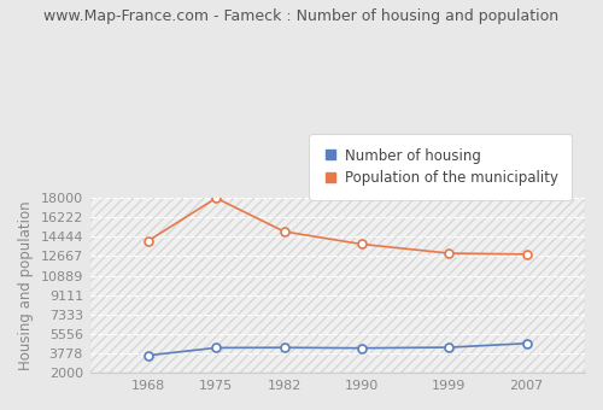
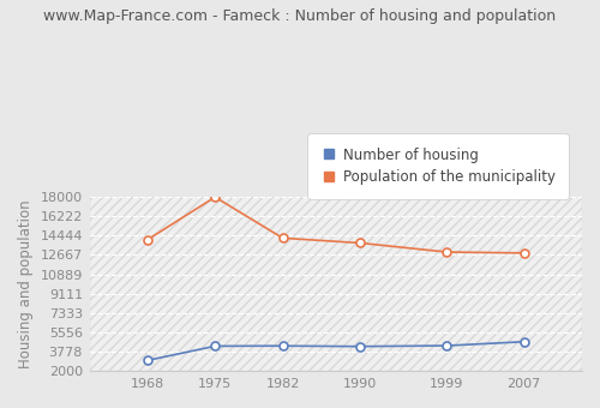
Number of housing/1968: 3600 -> 3000
Population of the municipality/1982: 14900 -> 14200
